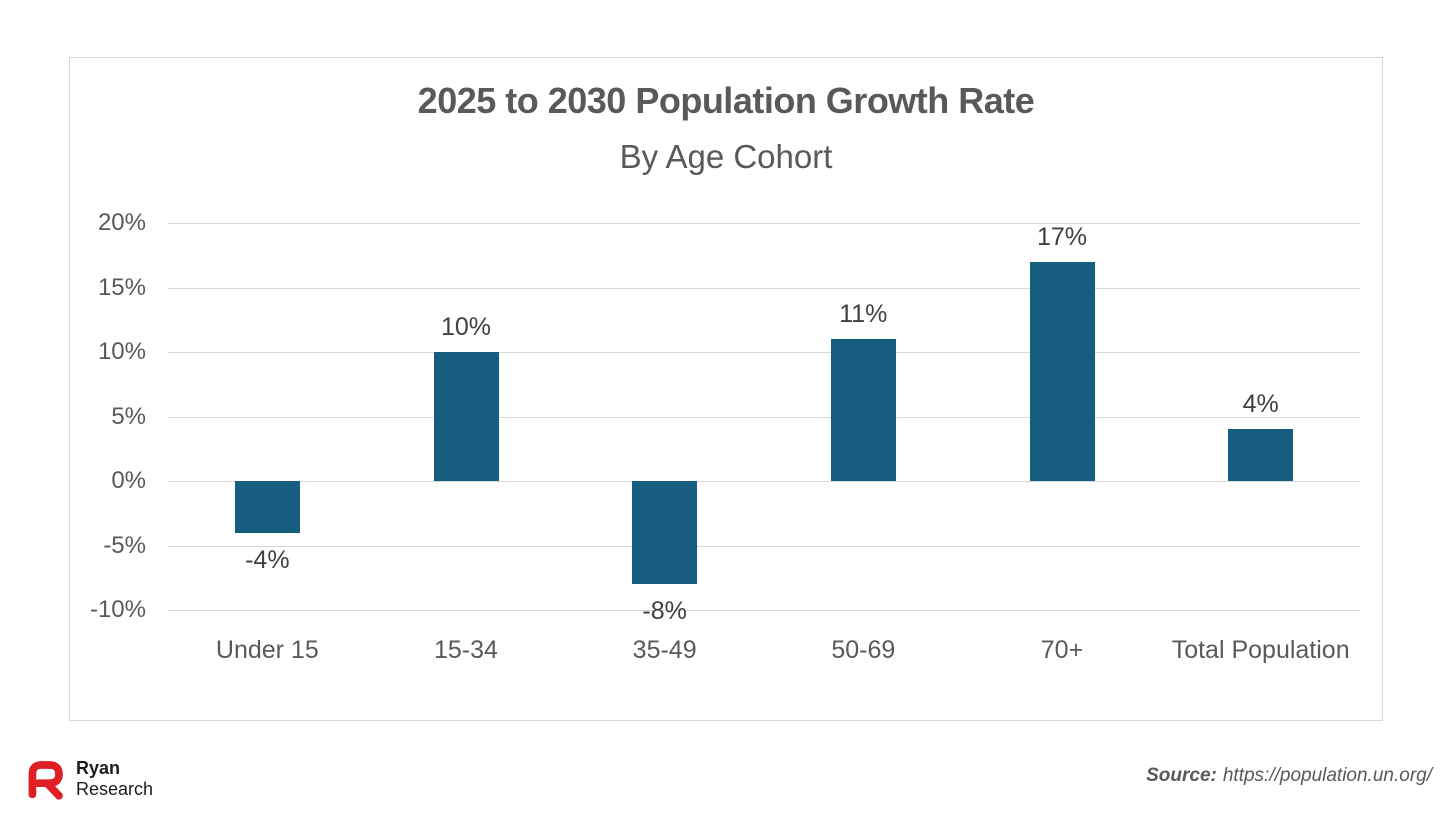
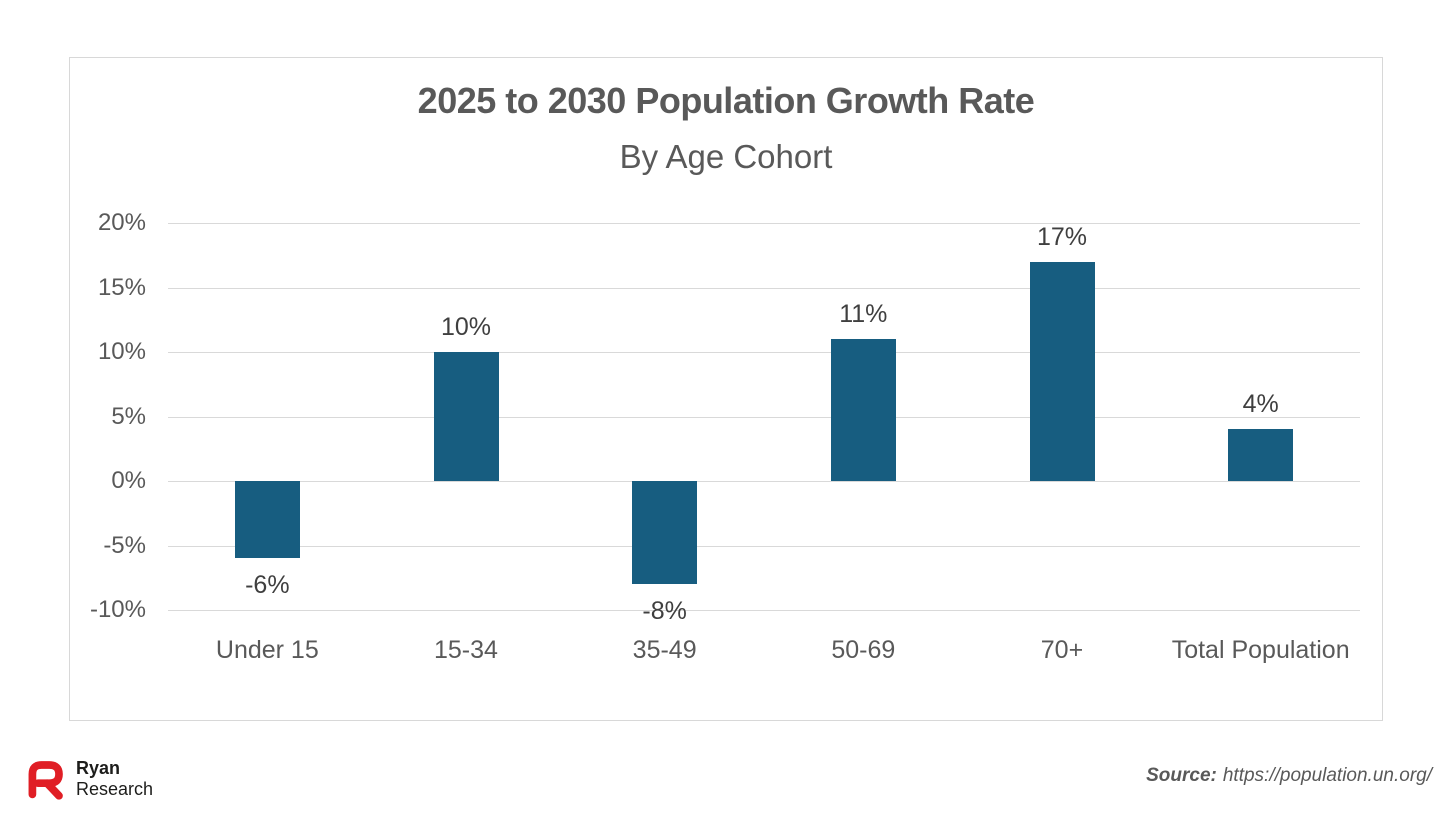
Under 15: -4% -> -6%
